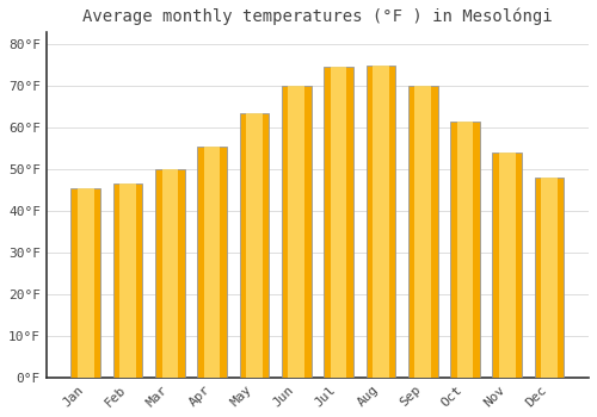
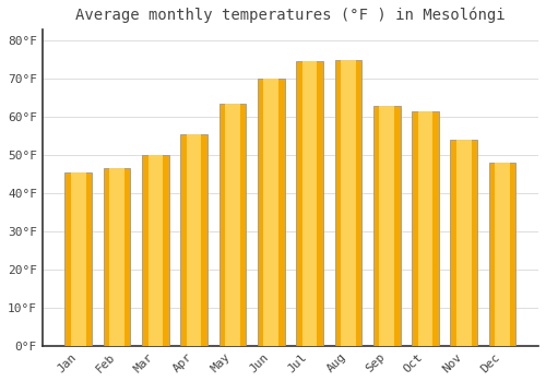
Sep: 70.0°F -> 63.0°F
